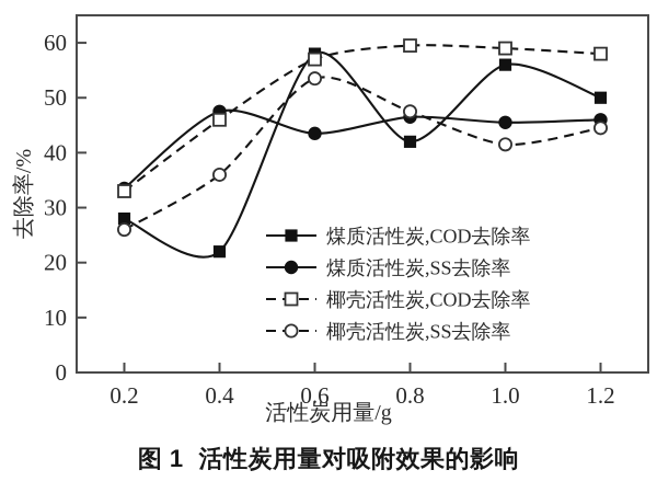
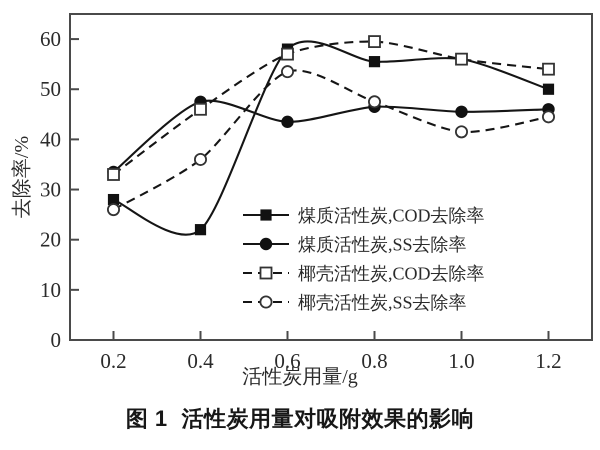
煤质活性炭,COD去除率/0.8: 42 -> 56
椰壳活性炭,COD去除率/1.0: 59 -> 56
椰壳活性炭,COD去除率/1.2: 58 -> 54
